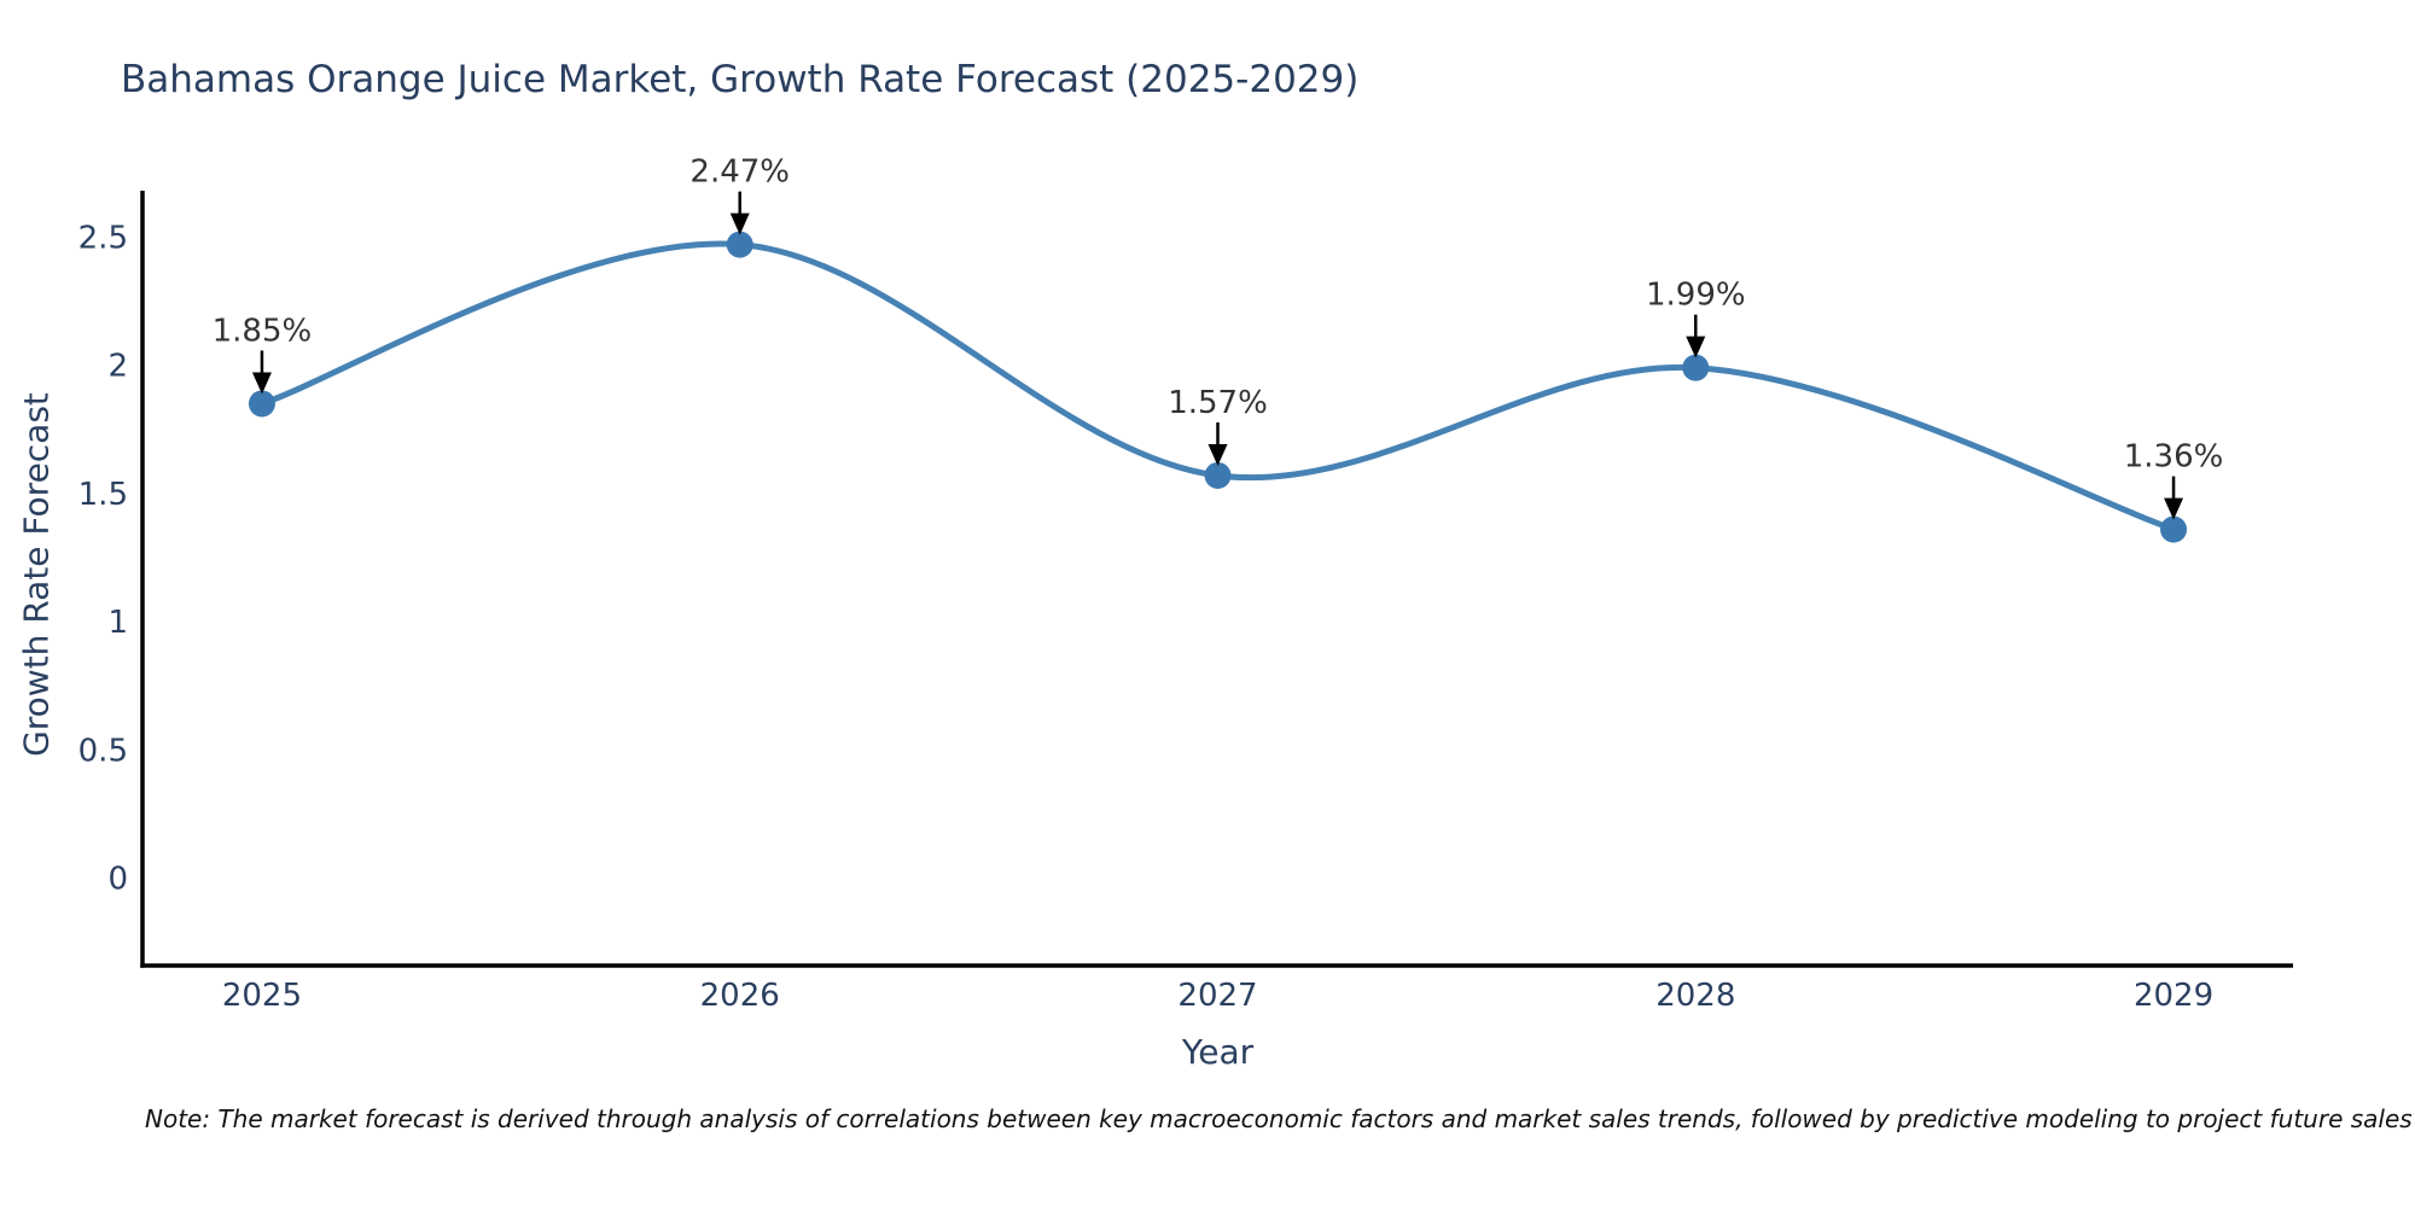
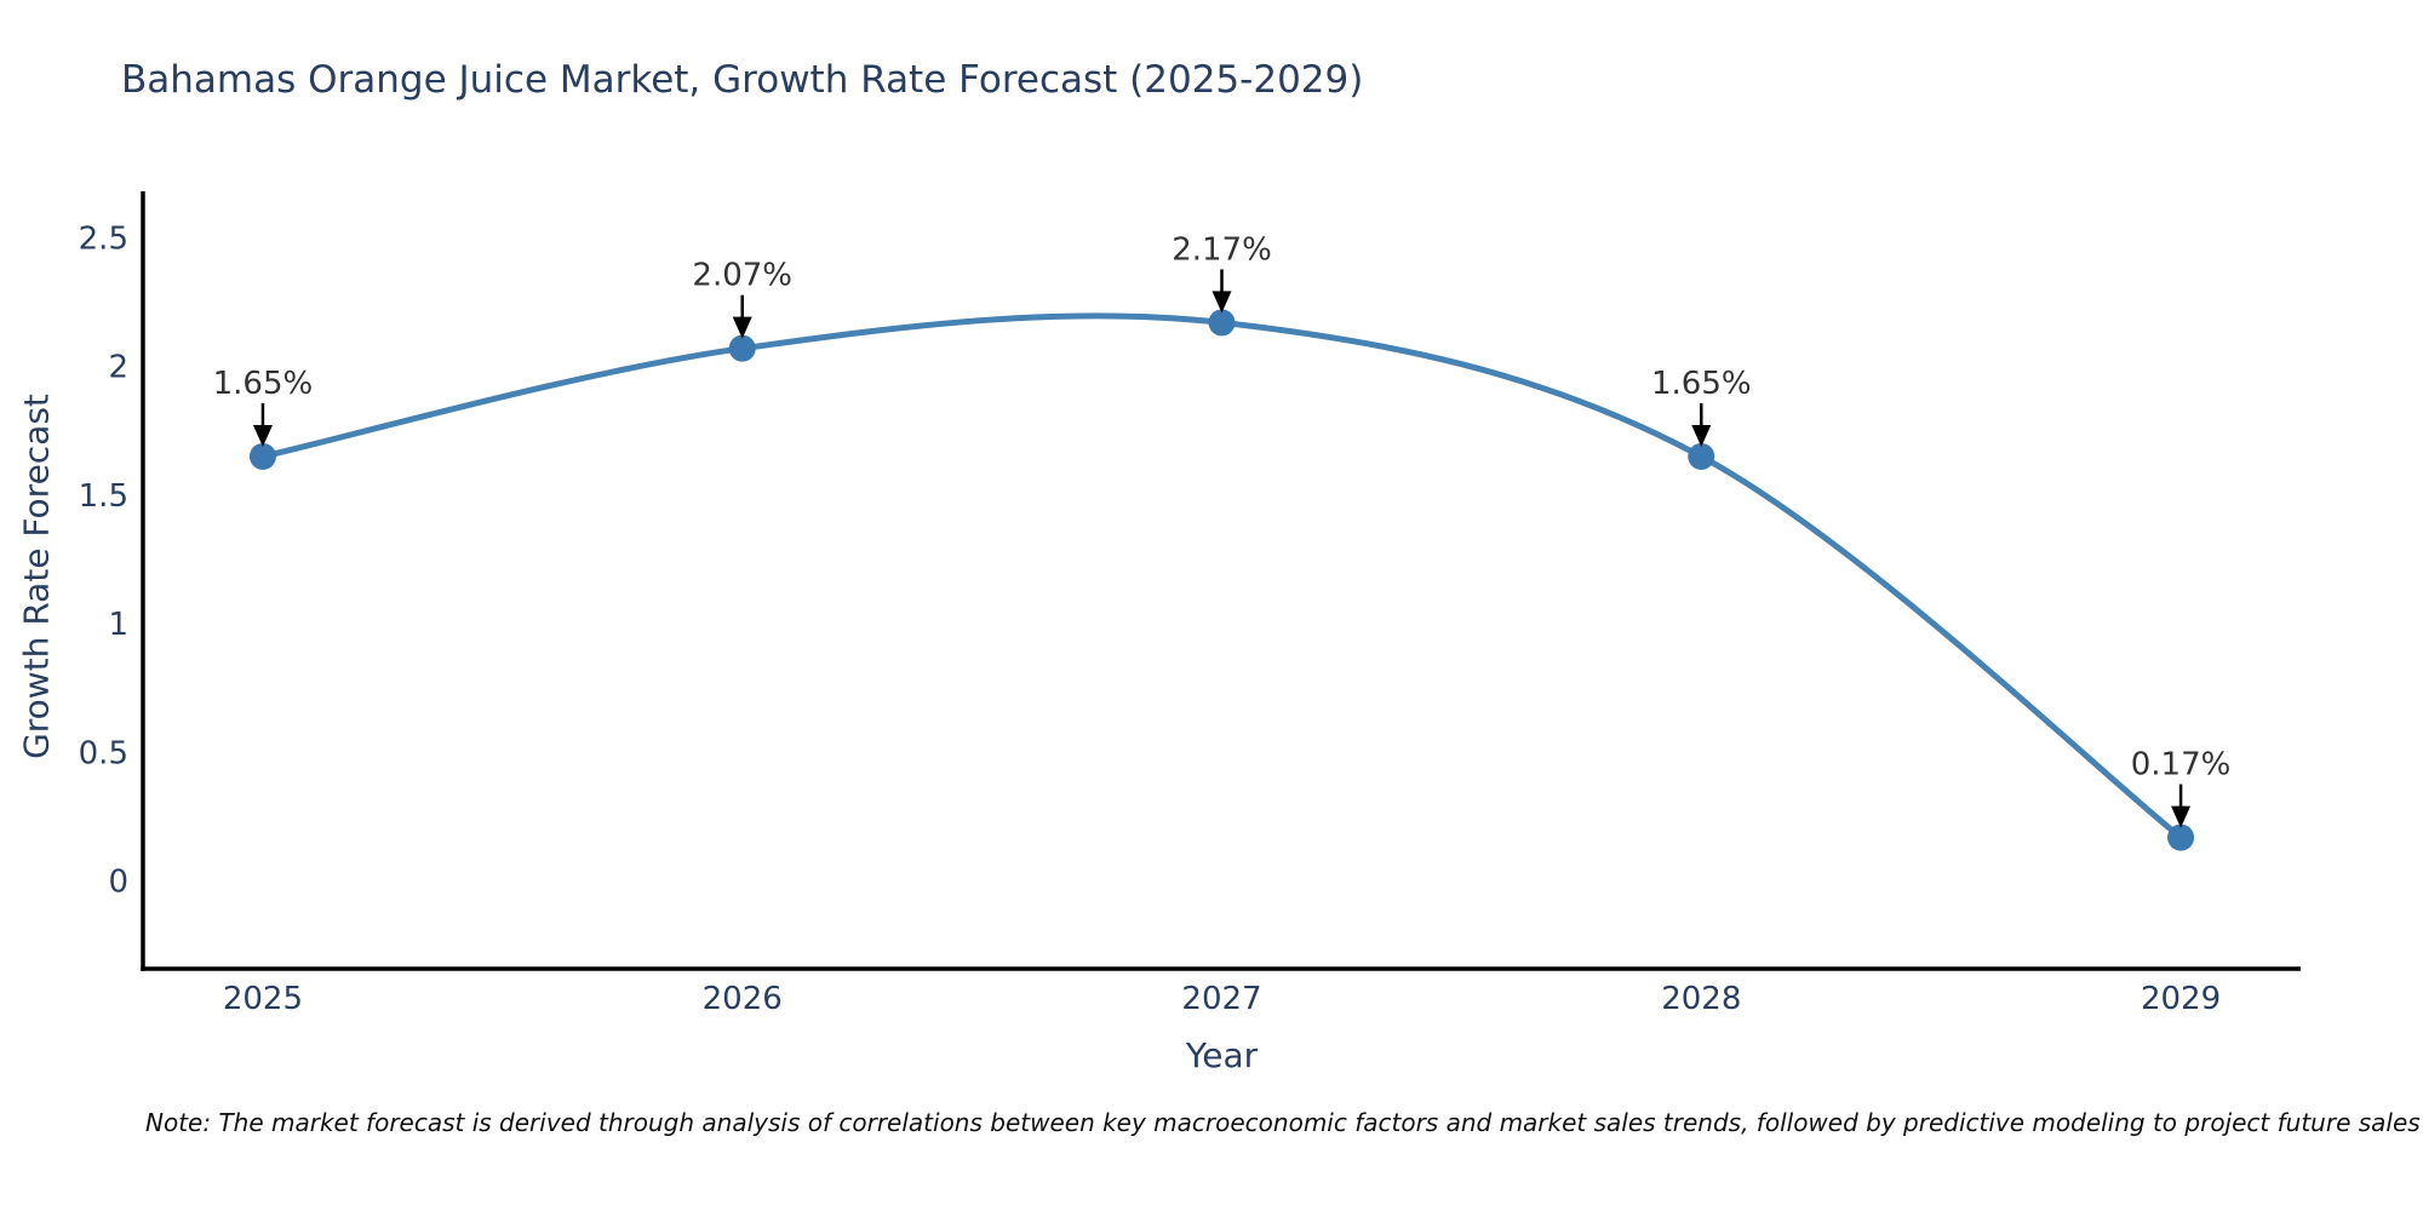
2025: 1.85% -> 1.65%
2026: 2.47% -> 2.07%
2027: 1.57% -> 2.17%
2028: 1.99% -> 1.65%
2029: 1.36% -> 0.17%
